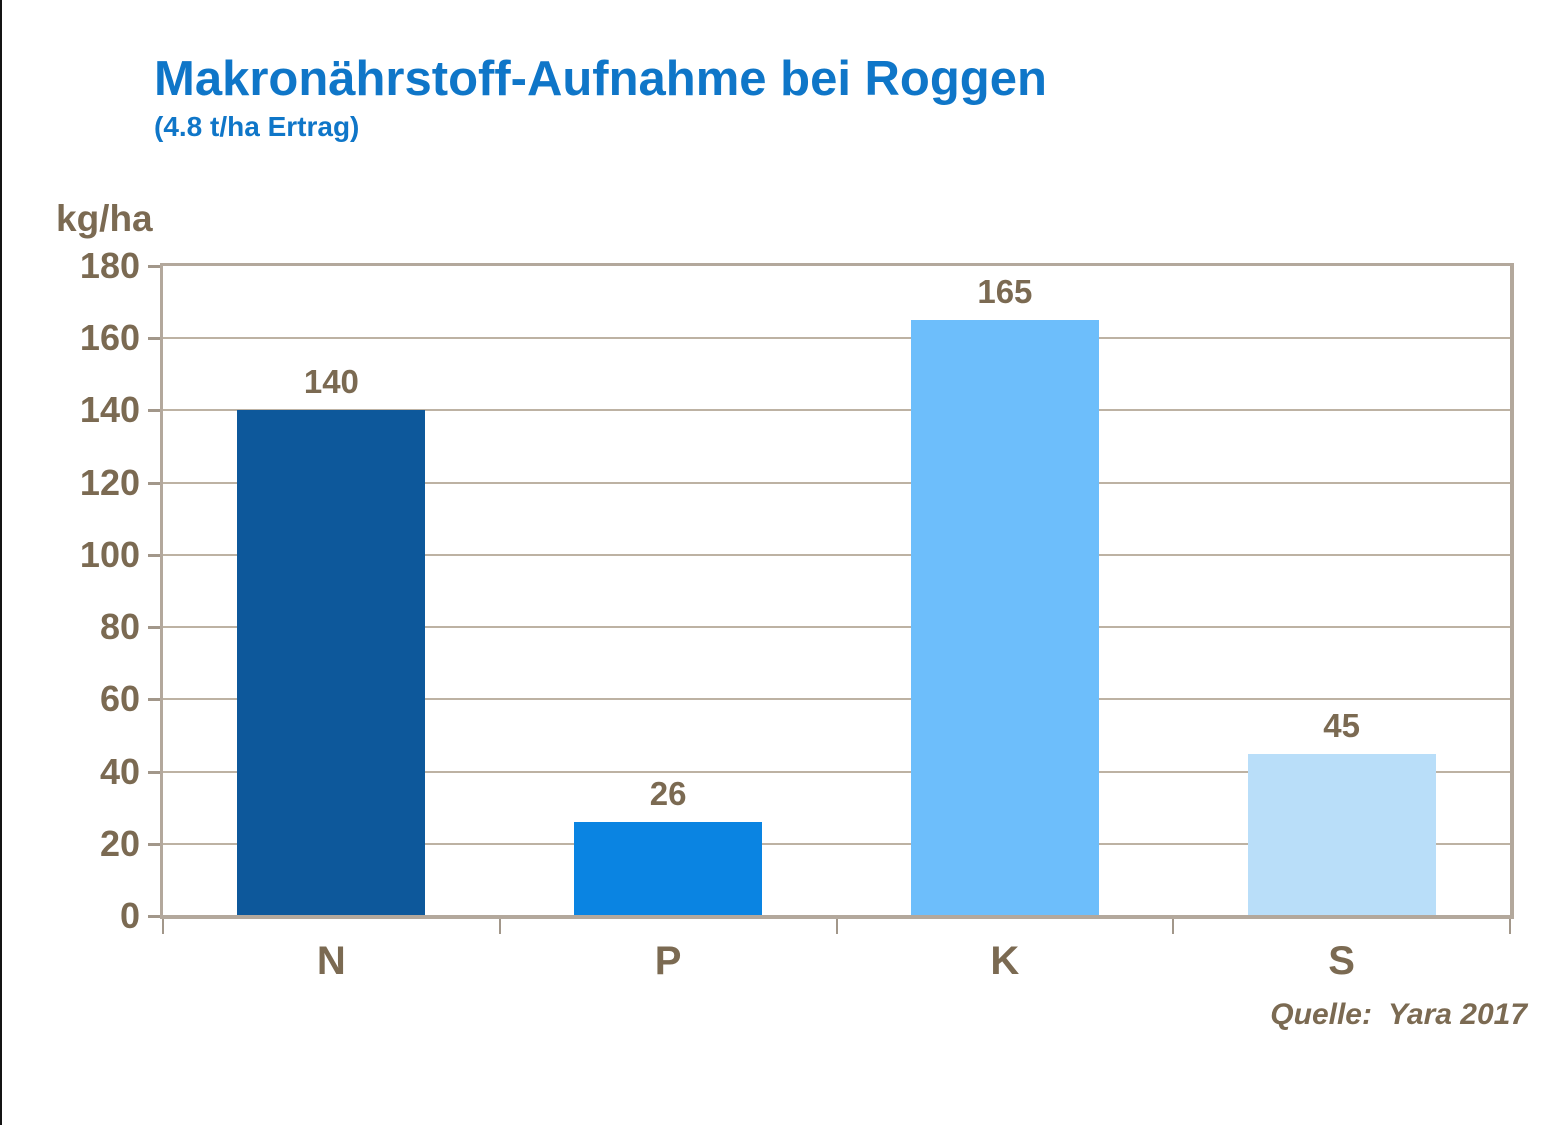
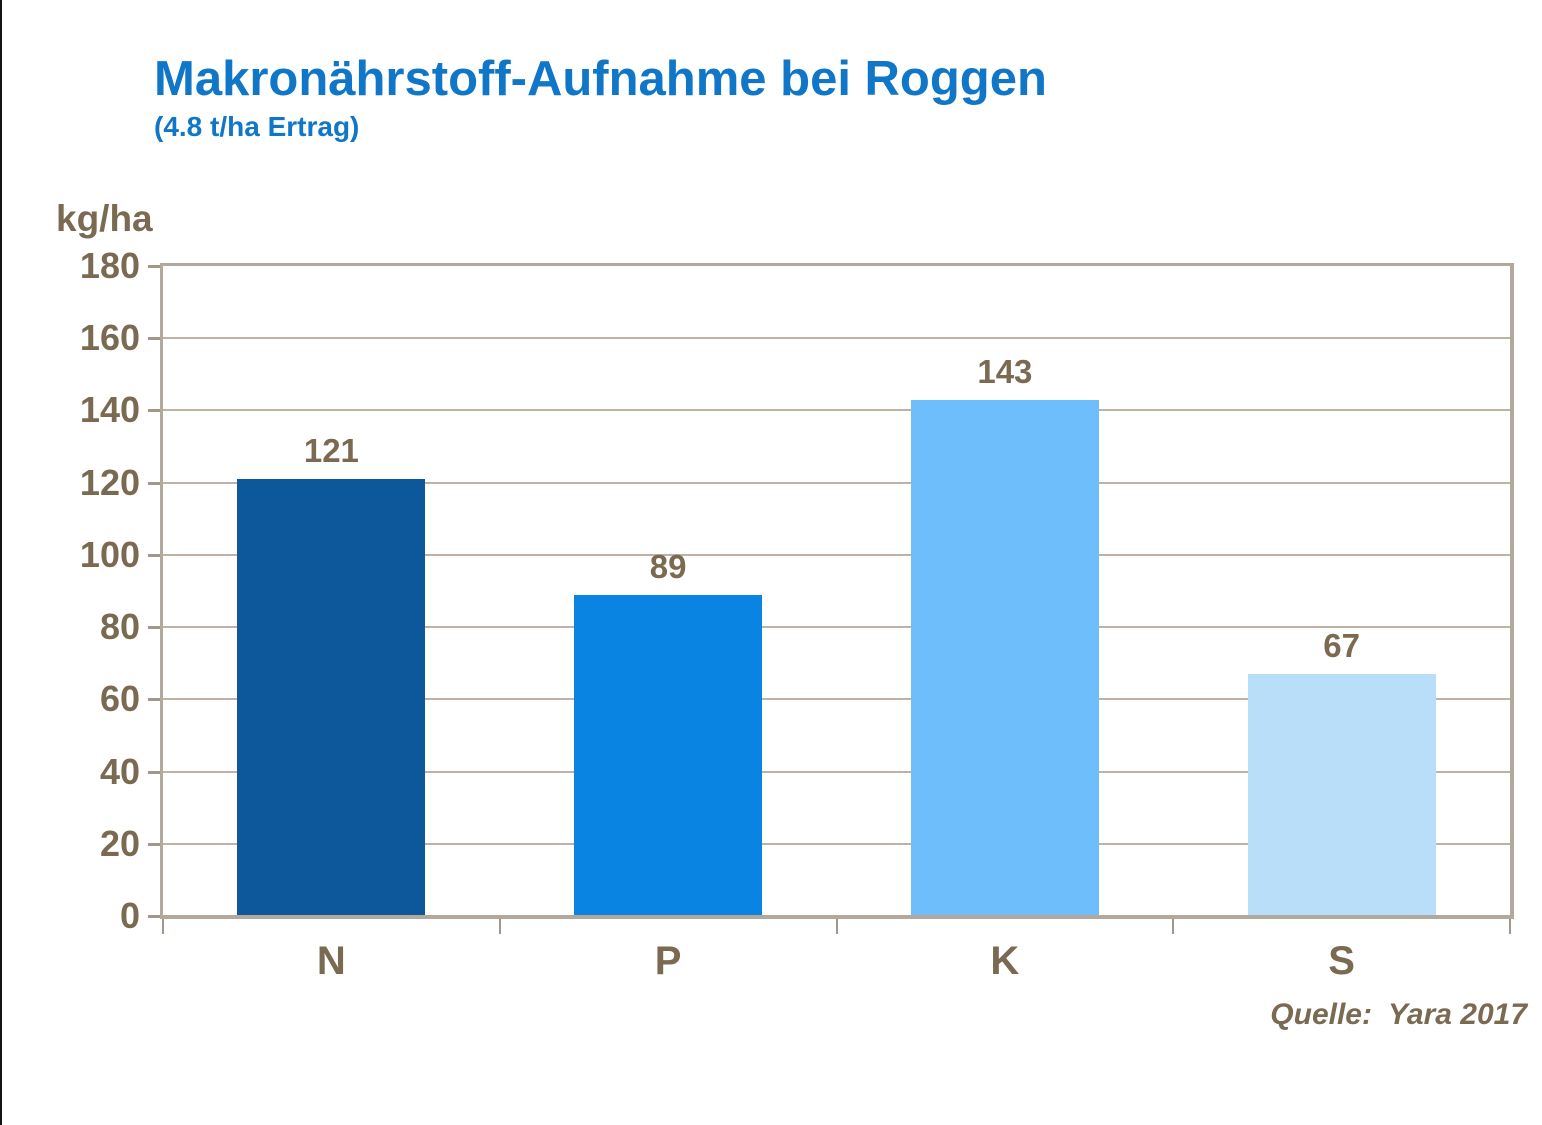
N: 140 -> 121
P: 26 -> 89
K: 165 -> 143
S: 45 -> 67
